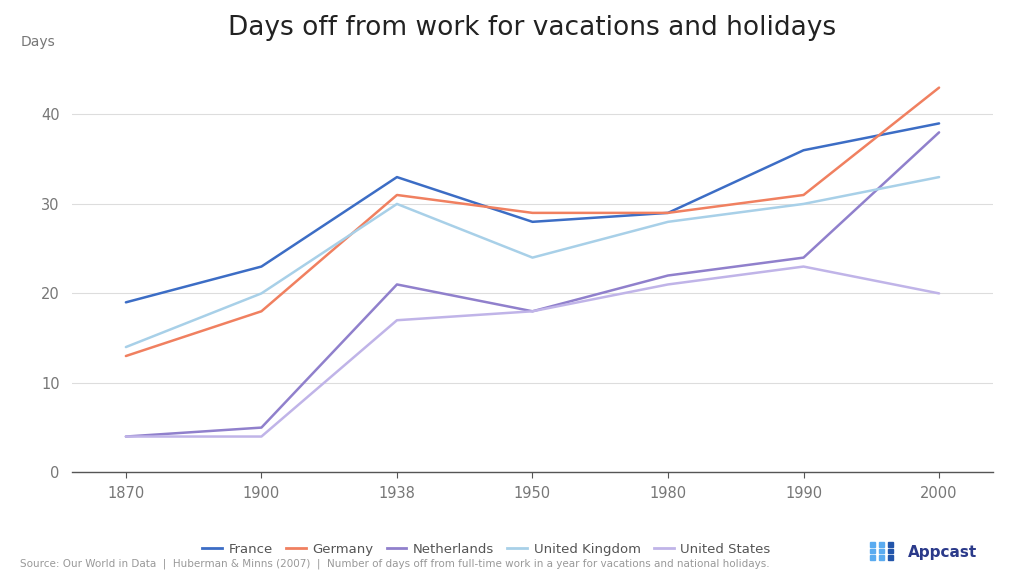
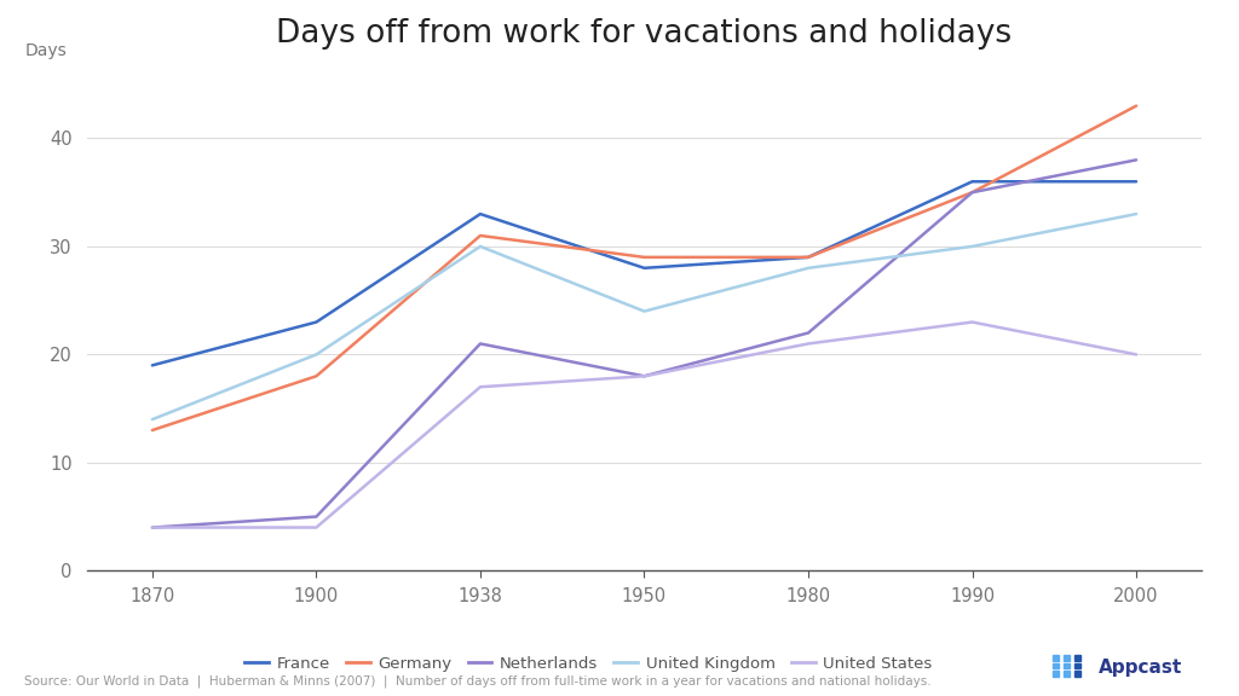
Germany/1990: 31 -> 35
Netherlands/1990: 24 -> 35
France/2000: 39 -> 36
